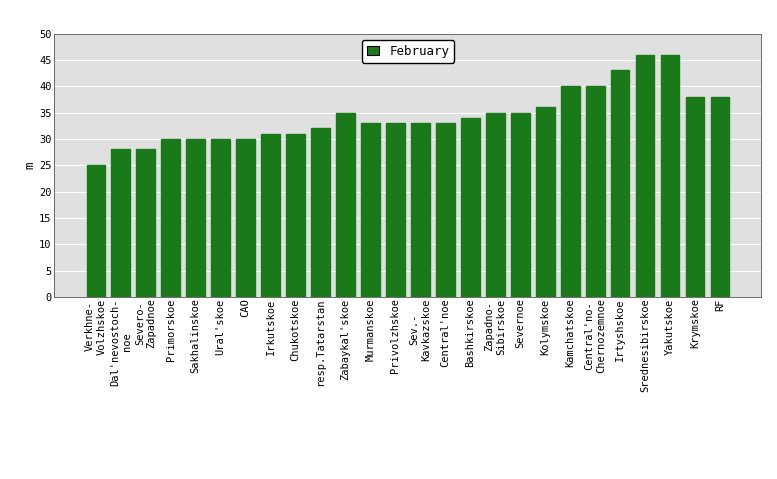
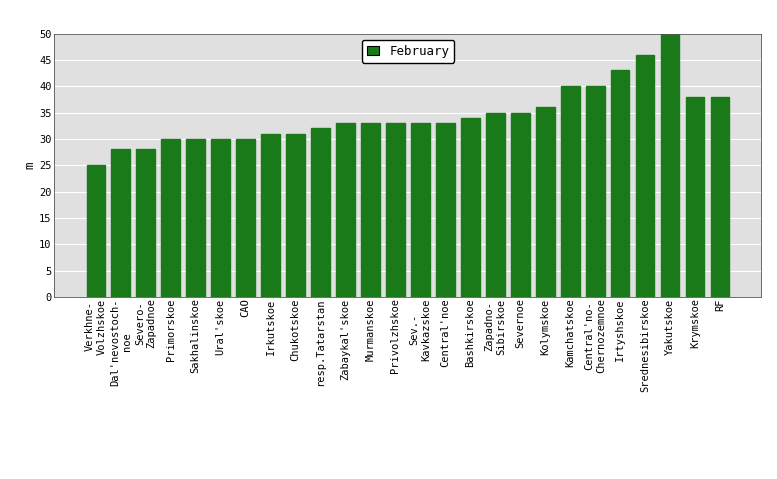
Zabaykal'skoe: 35 -> 33
Yakutskoe: 46 -> 50
